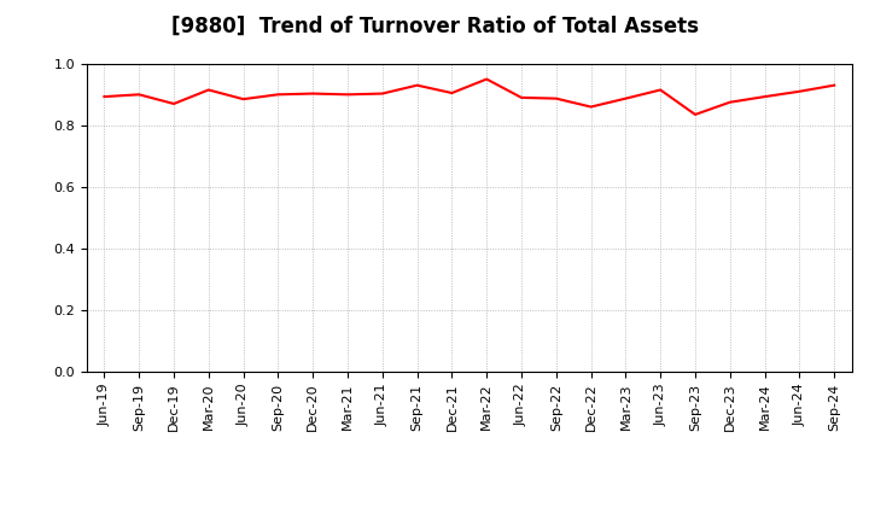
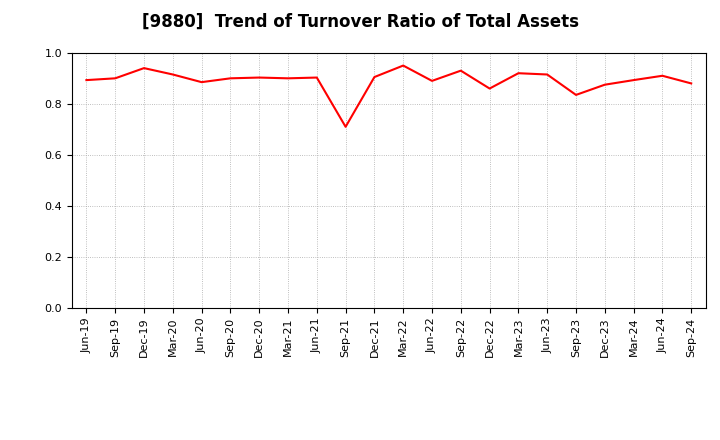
Dec-19: 0.870 -> 0.940
Sep-21: 0.930 -> 0.710
Sep-22: 0.887 -> 0.930
Mar-23: 0.887 -> 0.920
Sep-24: 0.930 -> 0.880
